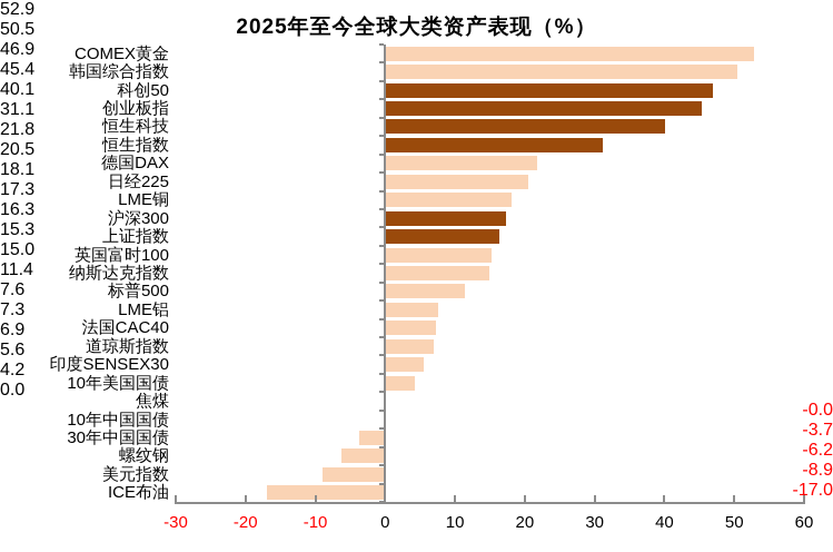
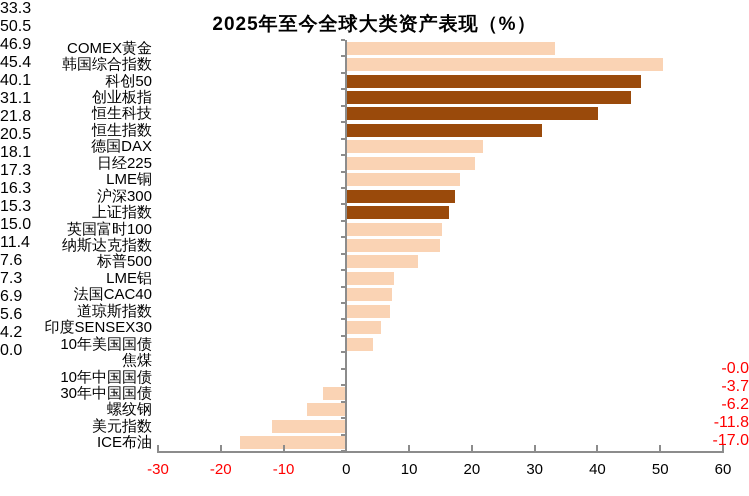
COMEX黄金: 52.9 -> 33.3
美元指数: -8.9 -> -11.8
